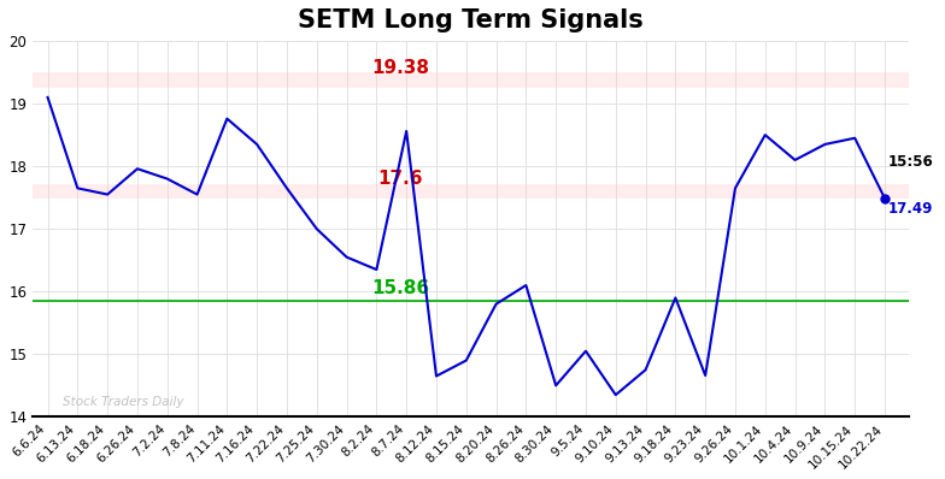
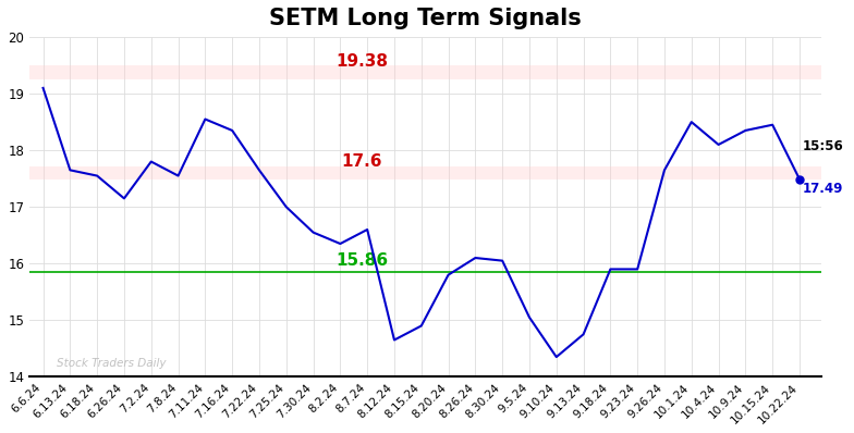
6.26.24: 17.96 -> 17.15
7.11.24: 18.76 -> 18.55
8.7.24: 18.56 -> 16.60
8.30.24: 14.50 -> 16.05
9.23.24: 14.66 -> 15.90
